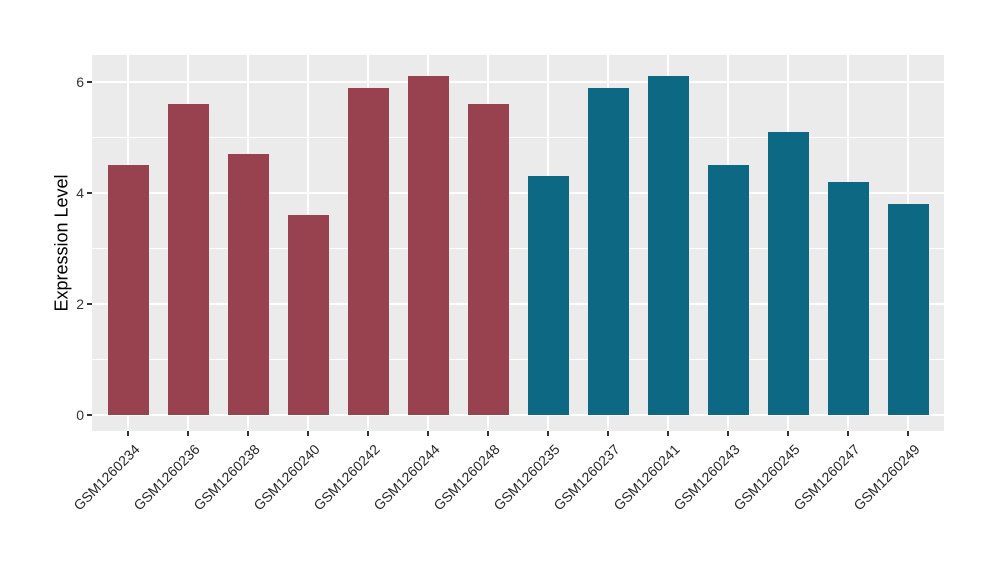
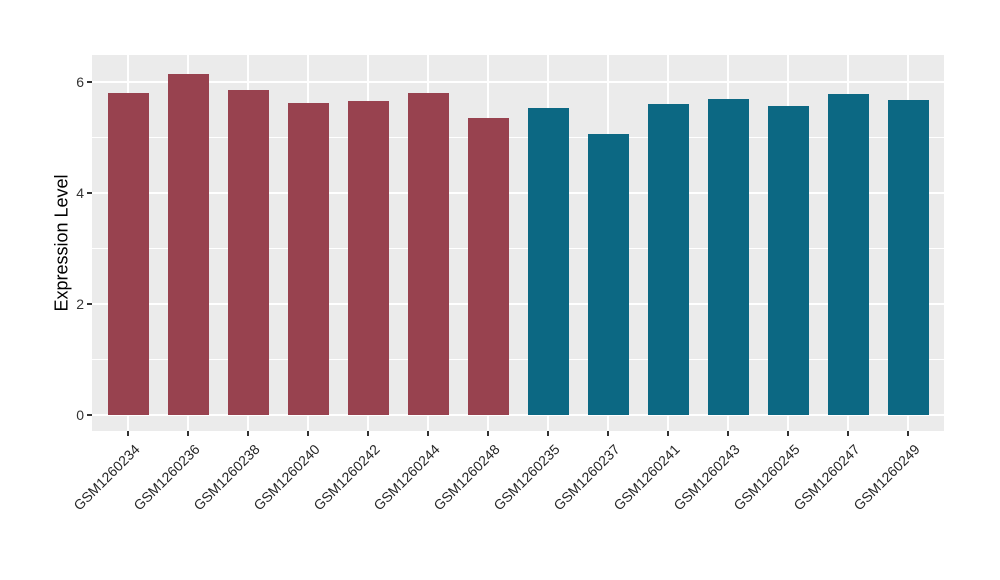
GSM1260234: 4.5 -> 5.8
GSM1260236: 5.6 -> 6.2
GSM1260238: 4.7 -> 5.9
GSM1260240: 3.6 -> 5.6
GSM1260242: 5.9 -> 5.7
GSM1260244: 6.1 -> 5.8
GSM1260248: 5.6 -> 5.3
GSM1260235: 4.3 -> 5.5
GSM1260237: 5.9 -> 5.1
GSM1260241: 6.1 -> 5.6
GSM1260243: 4.5 -> 5.7
GSM1260245: 5.1 -> 5.6
GSM1260247: 4.2 -> 5.8
GSM1260249: 3.8 -> 5.7
